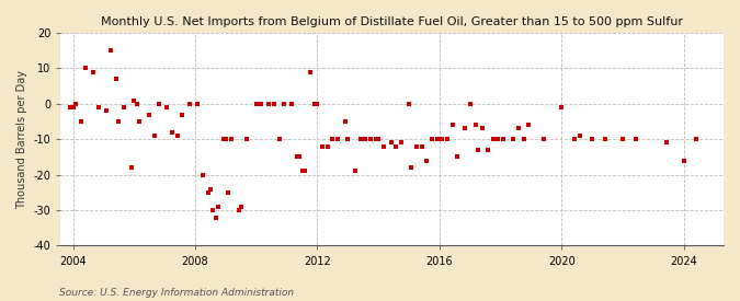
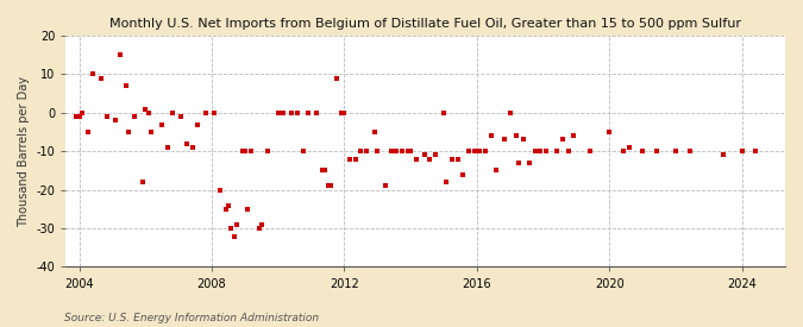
2020: -1 -> -5
2024: -16 -> -10
